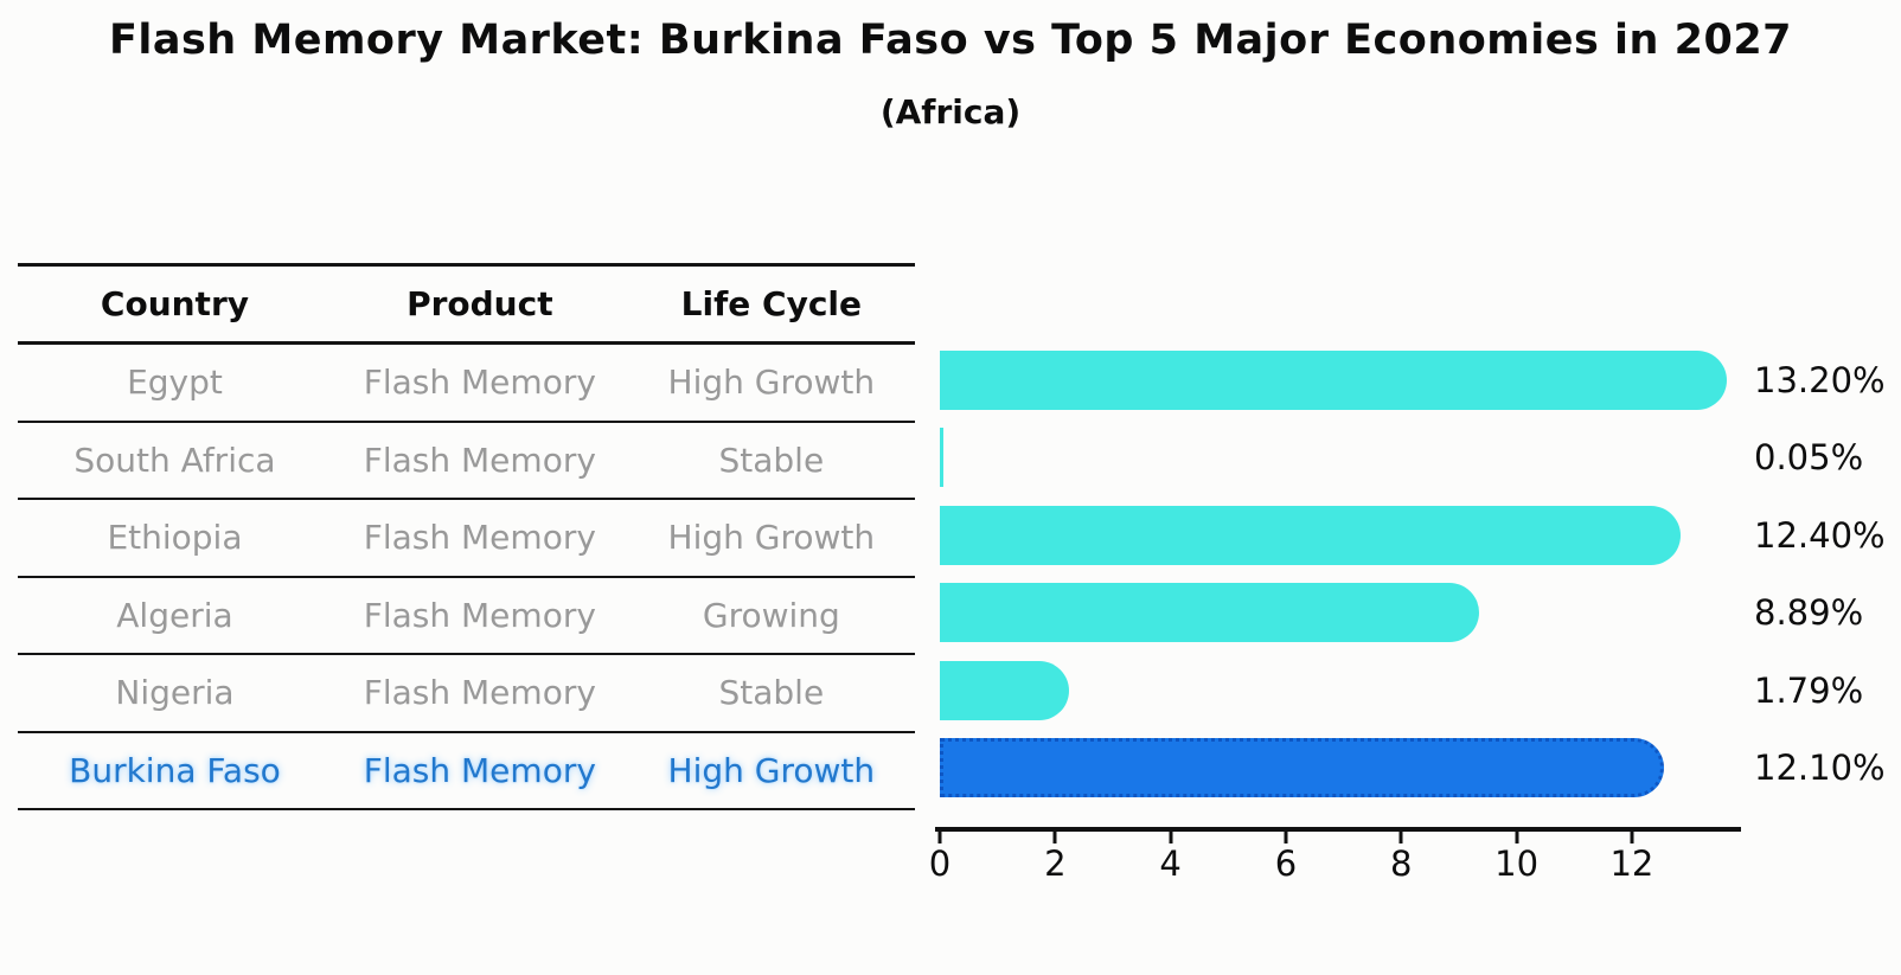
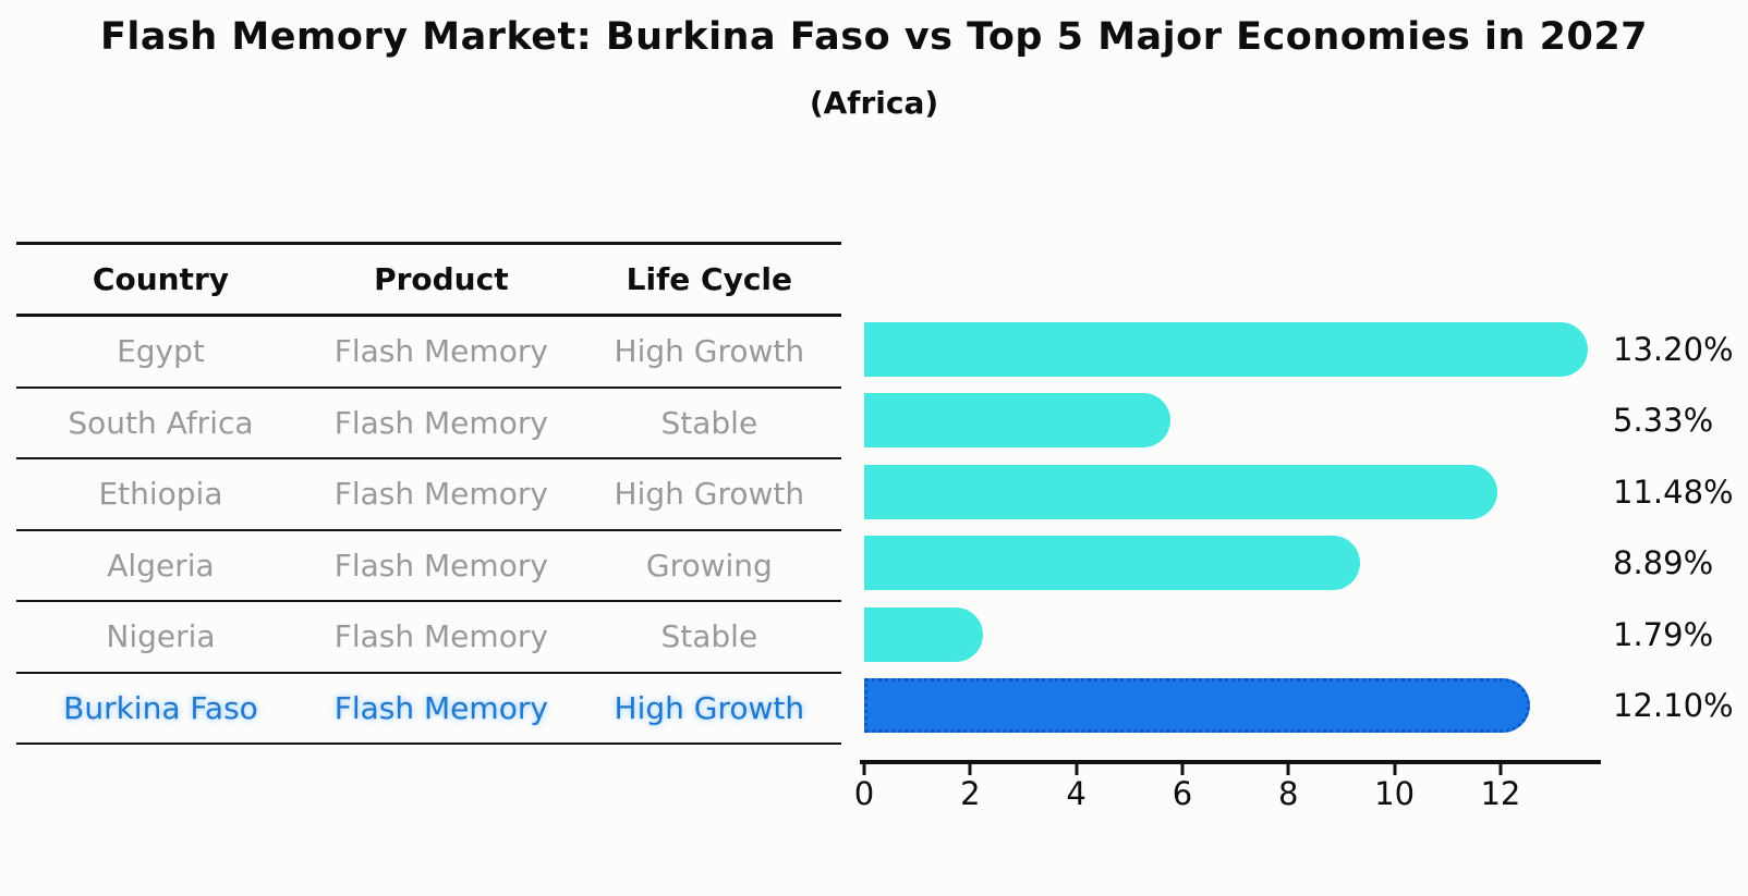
South Africa: 0.05% -> 5.33%
Ethiopia: 12.40% -> 11.48%
